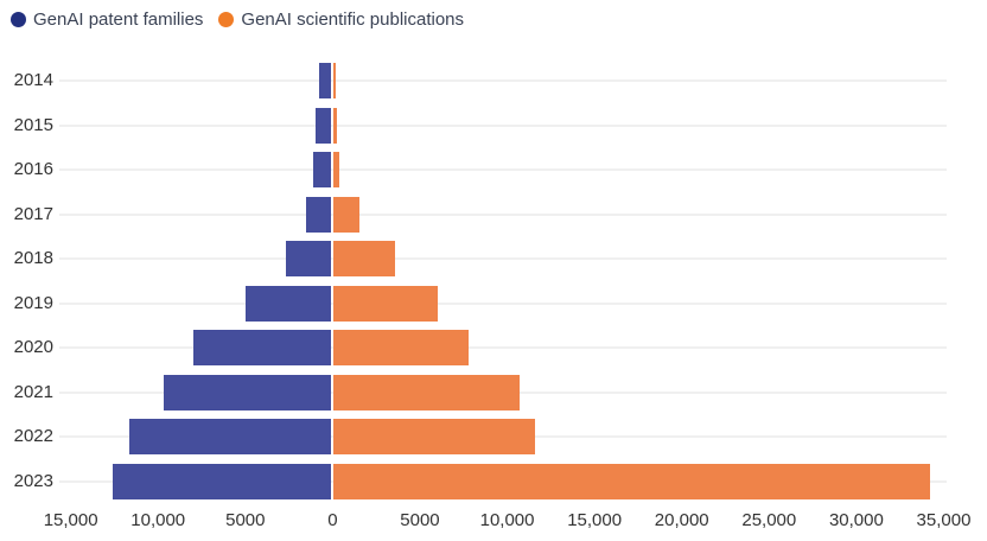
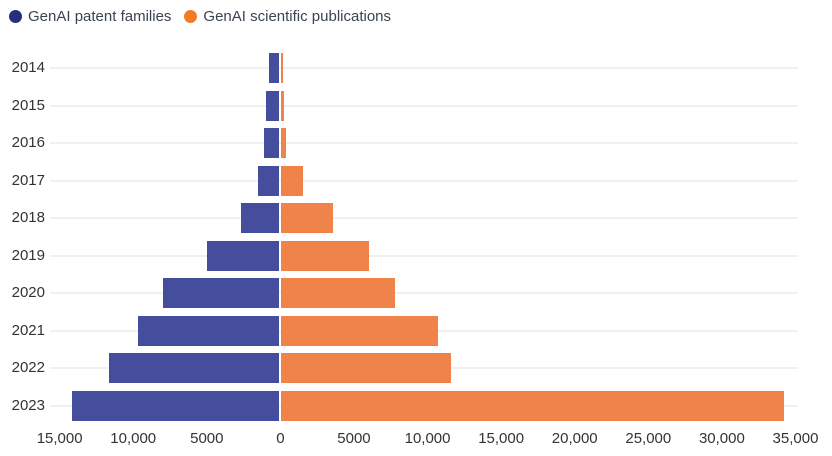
GenAI patent families/2023: 12500 -> 14100
